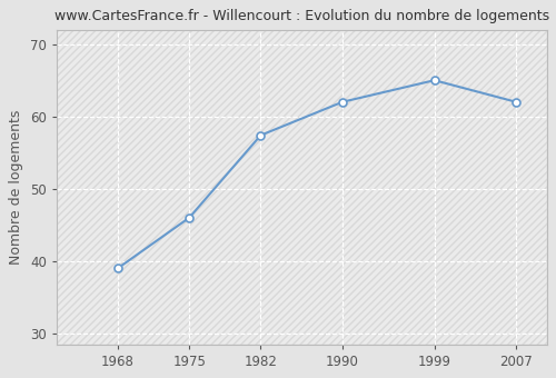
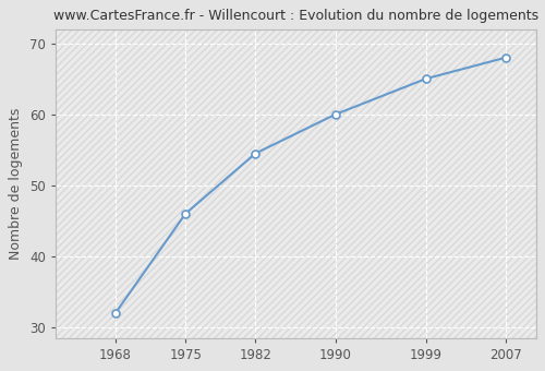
1968: 39.0 -> 32.0
1982: 57.4 -> 54.5
1990: 62.0 -> 60.0
2007: 62.0 -> 68.0
